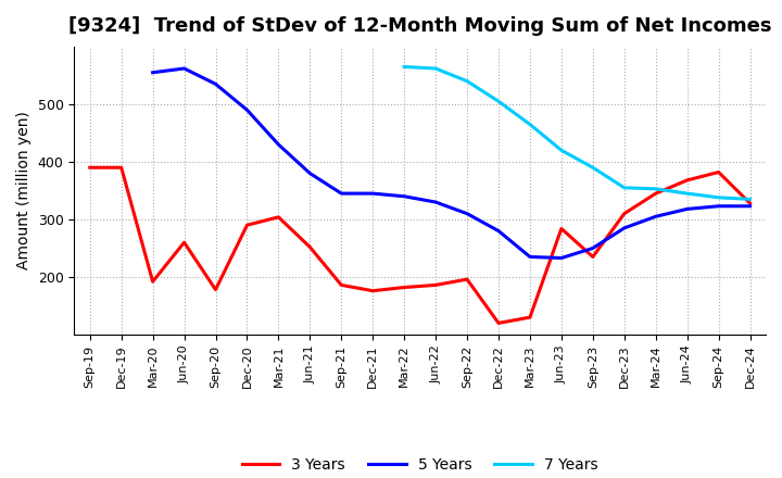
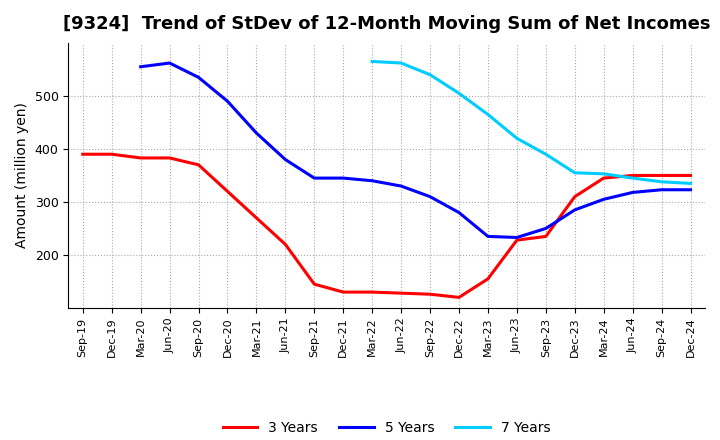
3 Years/Mar-20: 192 -> 383
3 Years/Jun-20: 260 -> 383
3 Years/Sep-20: 178 -> 370
3 Years/Dec-20: 290 -> 320
3 Years/Mar-21: 304 -> 270
3 Years/Jun-21: 252 -> 220
3 Years/Sep-21: 186 -> 145
3 Years/Dec-21: 176 -> 130
3 Years/Mar-22: 182 -> 130
3 Years/Jun-22: 186 -> 128
3 Years/Sep-22: 196 -> 126
3 Years/Mar-23: 130 -> 155
3 Years/Jun-23: 284 -> 228
3 Years/Jun-24: 368 -> 350
3 Years/Sep-24: 382 -> 350
3 Years/Dec-24: 328 -> 350
